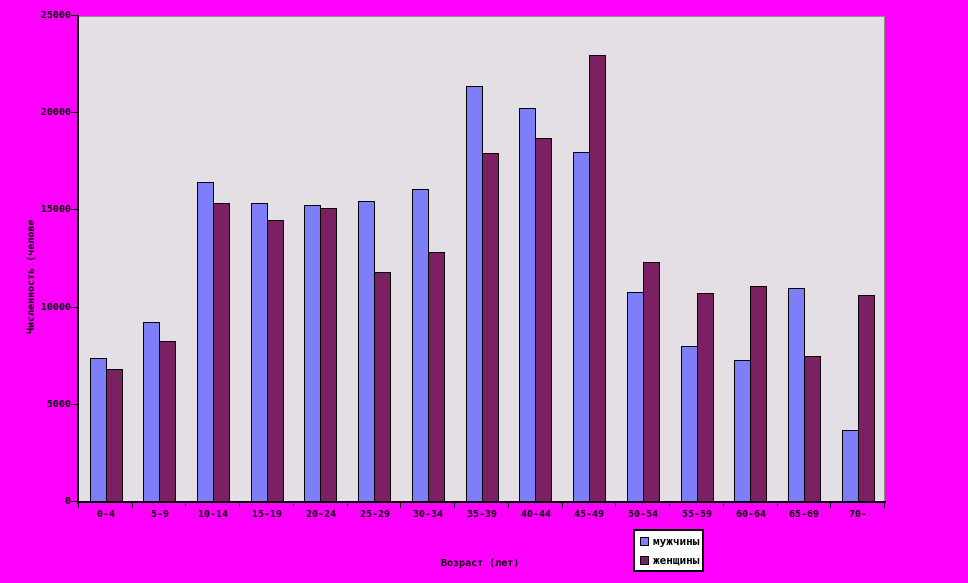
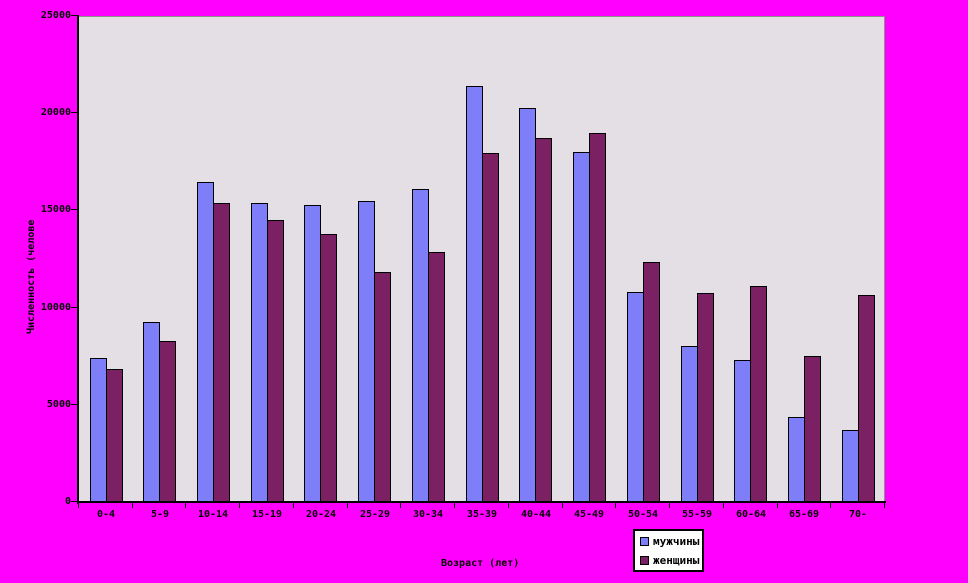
женщины/20-24: 15100 -> 13800
женщины/45-49: 23000 -> 19000
мужчины/65-69: 11000 -> 4400
